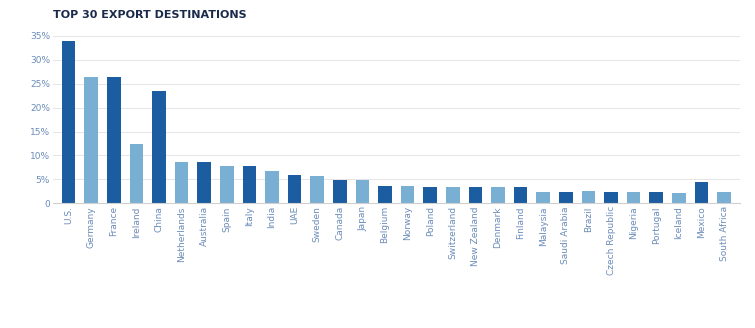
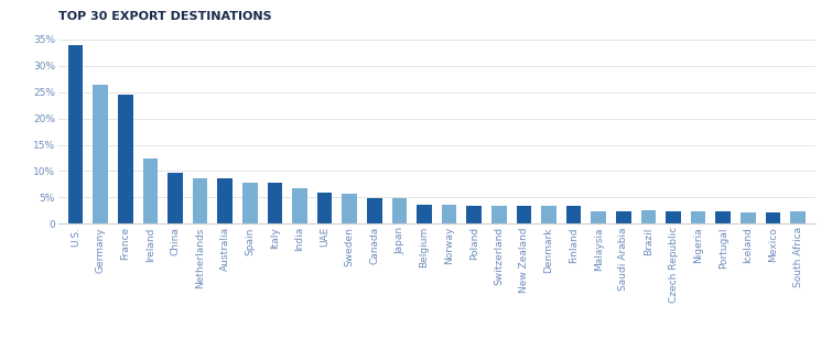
France: 26.5% -> 24.5%
China: 23.5% -> 9.7%
Mexico: 4.5% -> 2.2%
